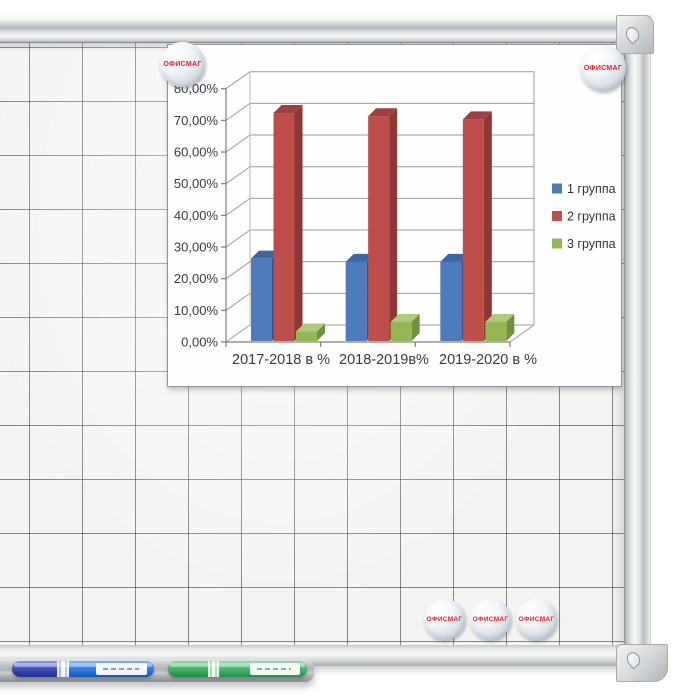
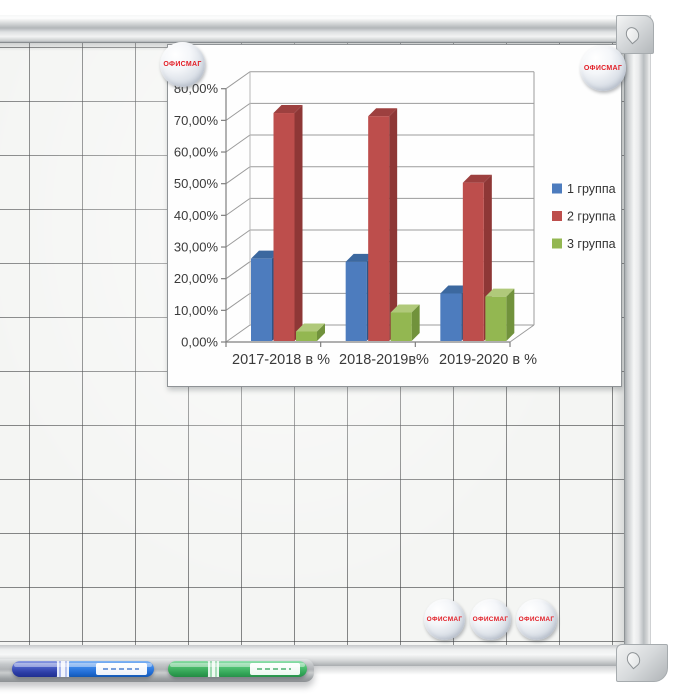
3 группа/2018-2019в%: 6% -> 9%
1 группа/2019-2020 в %: 25% -> 15%
2 группа/2019-2020 в %: 70% -> 50%
3 группа/2019-2020 в %: 6% -> 14%
